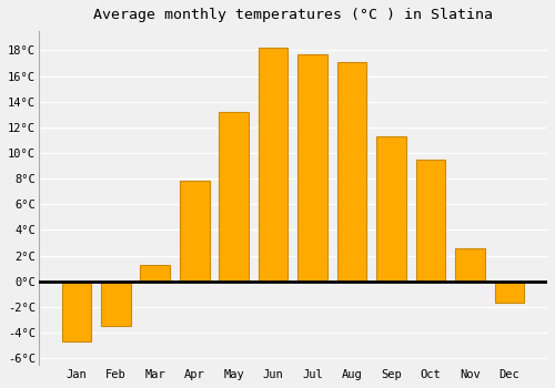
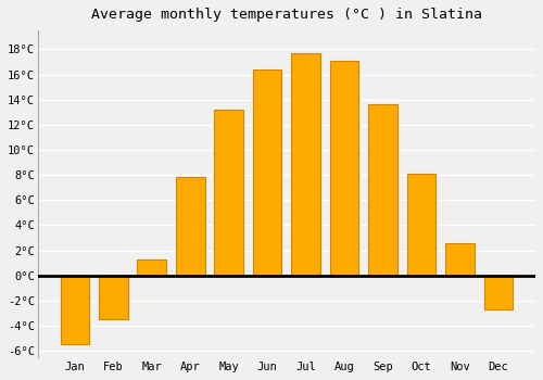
Jan: -4.7°C -> -5.5°C
Jun: 18.2°C -> 16.4°C
Sep: 11.3°C -> 13.6°C
Oct: 9.5°C -> 8.1°C
Dec: -1.7°C -> -2.7°C
